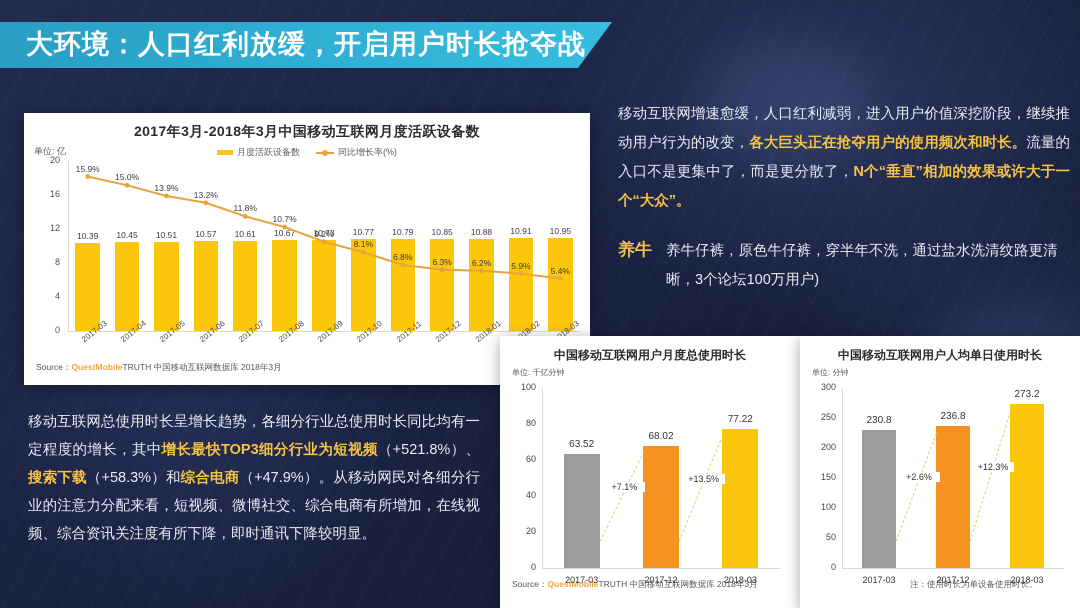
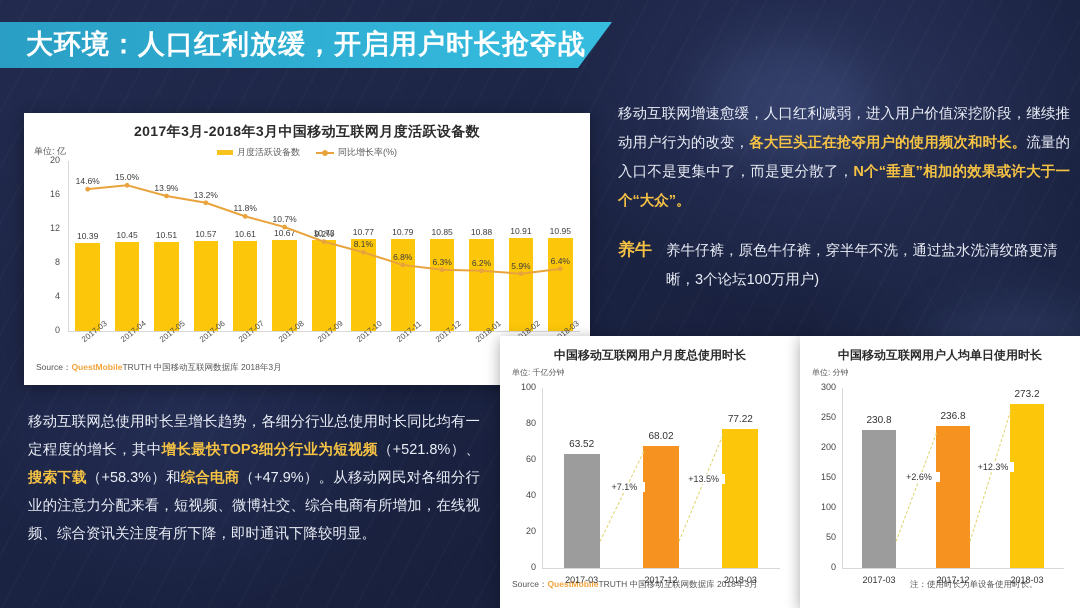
2017年3月-2018年3月中国移动互联网月度活跃设备数/同比增长率(%)/2017-03: 15.9% -> 14.6%
2017年3月-2018年3月中国移动互联网月度活跃设备数/同比增长率(%)/2018-03: 5.4% -> 6.4%
